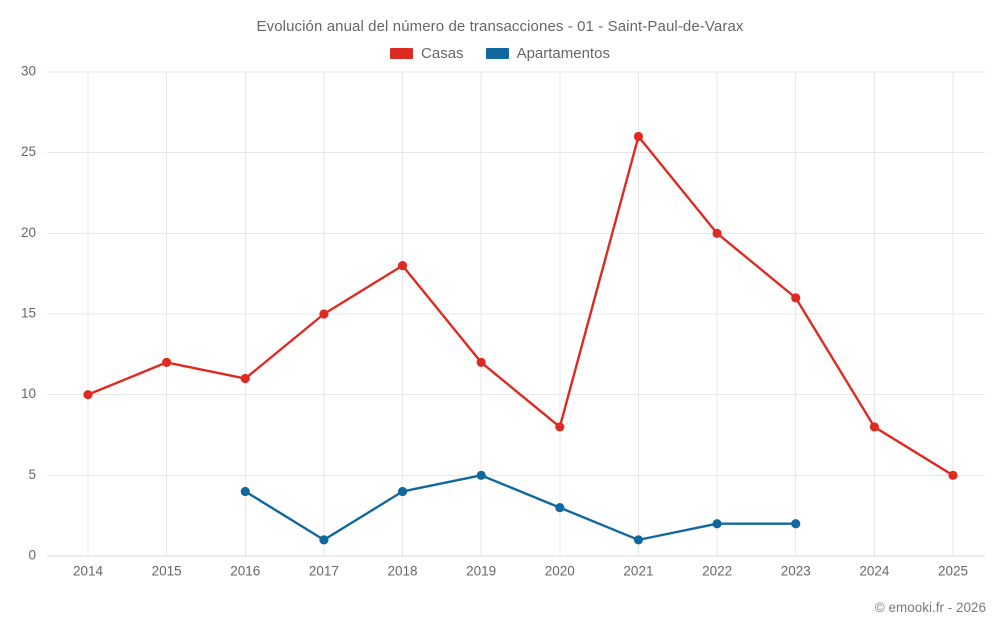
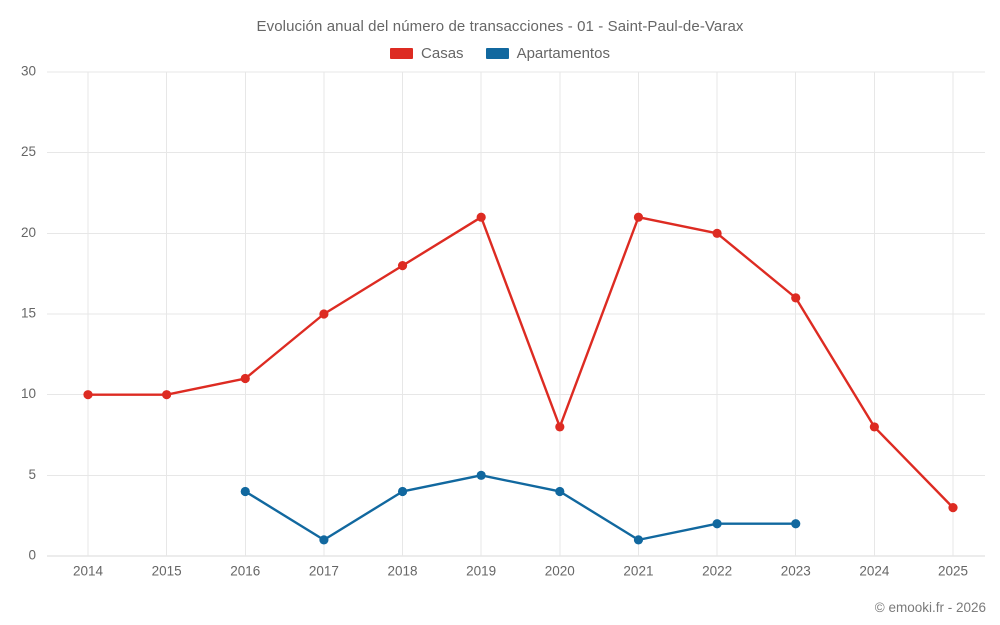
Casas/2015: 12 -> 10
Casas/2019: 12 -> 21
Apartamentos/2020: 3 -> 4
Casas/2021: 26 -> 21
Casas/2025: 5 -> 3
